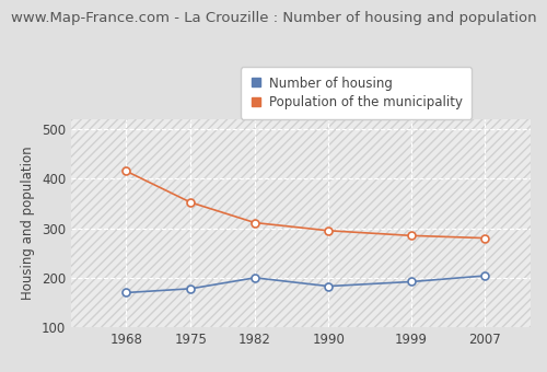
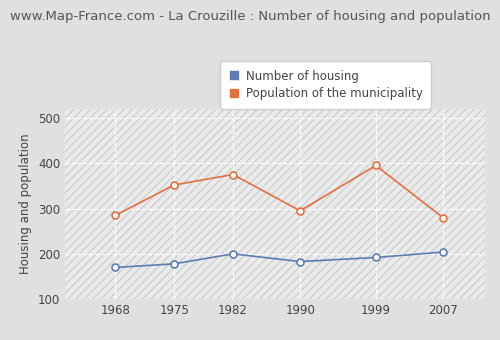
Population of the municipality/1968: 415 -> 285
Population of the municipality/1982: 311 -> 375
Population of the municipality/1999: 285 -> 395
